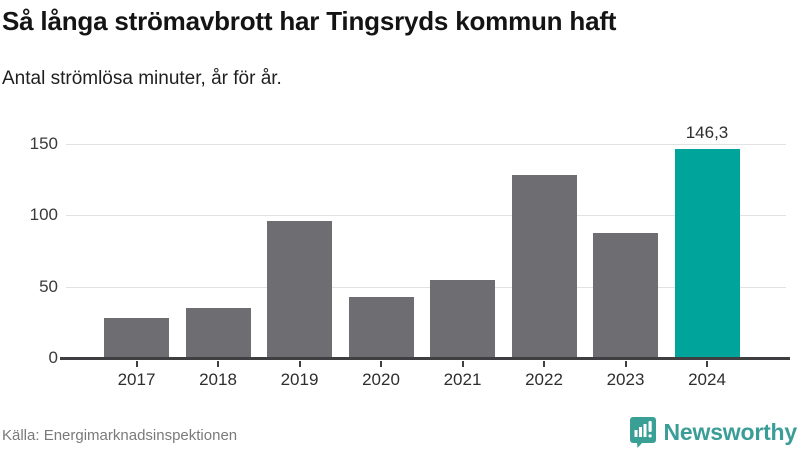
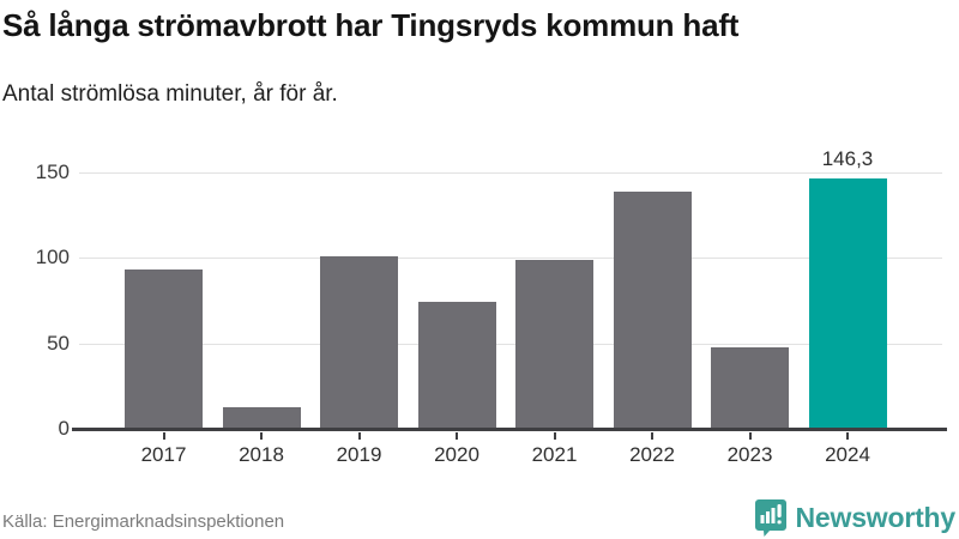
2017: 28 -> 93
2018: 35 -> 13
2019: 96 -> 101
2020: 43 -> 74
2021: 55 -> 99
2022: 128 -> 139
2023: 88 -> 48
